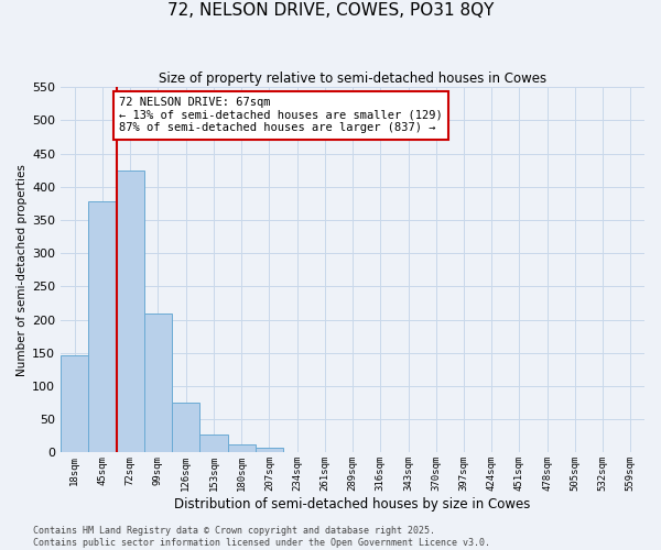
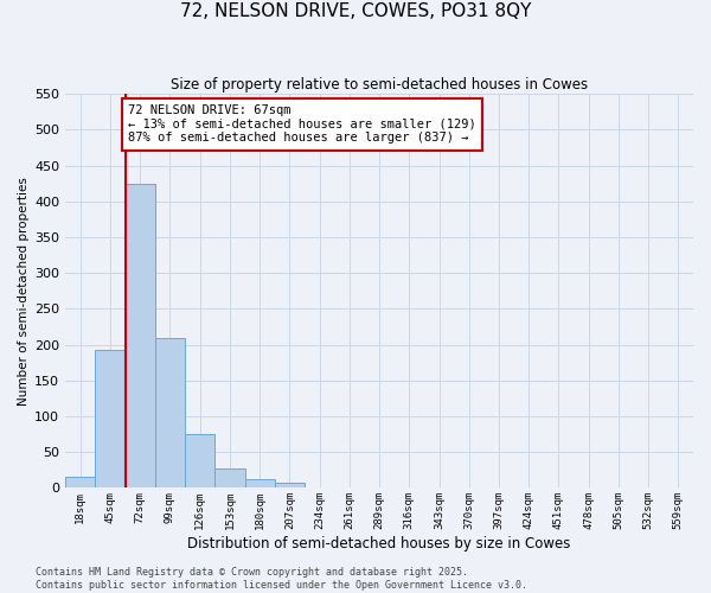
18sqm: 146 -> 15
45sqm: 378 -> 193
